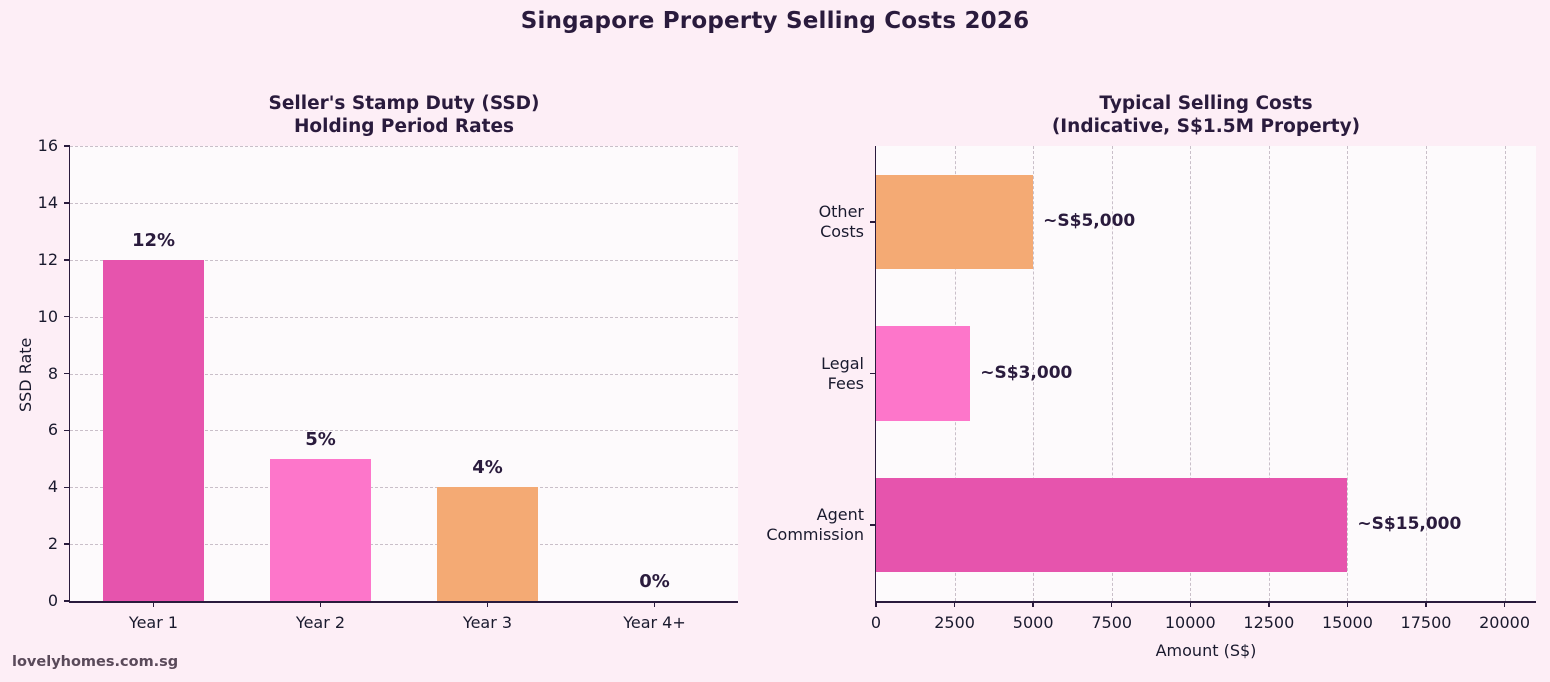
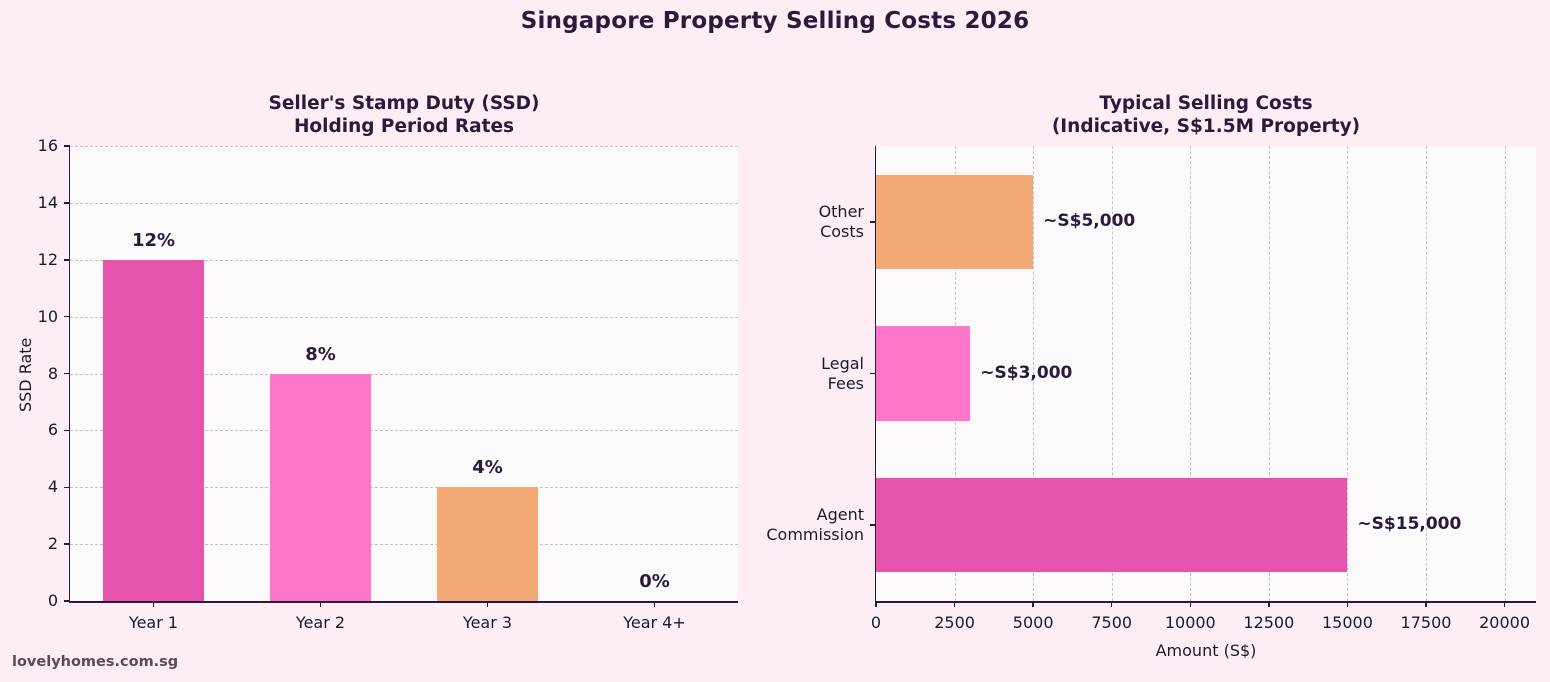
Seller's Stamp Duty (SSD) Holding Period Rates/Year 2: 5% -> 8%
